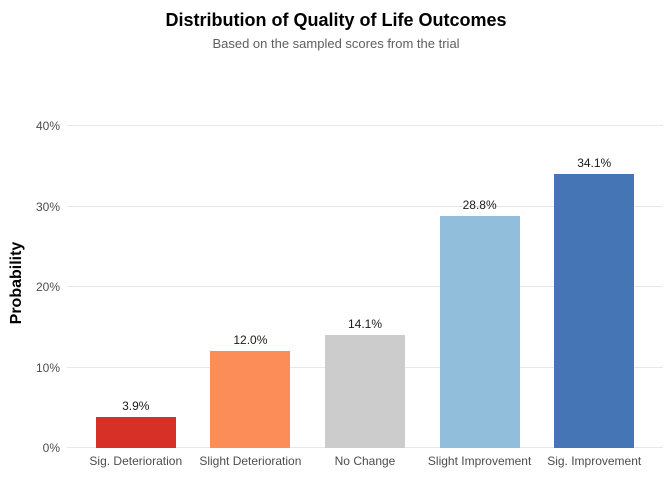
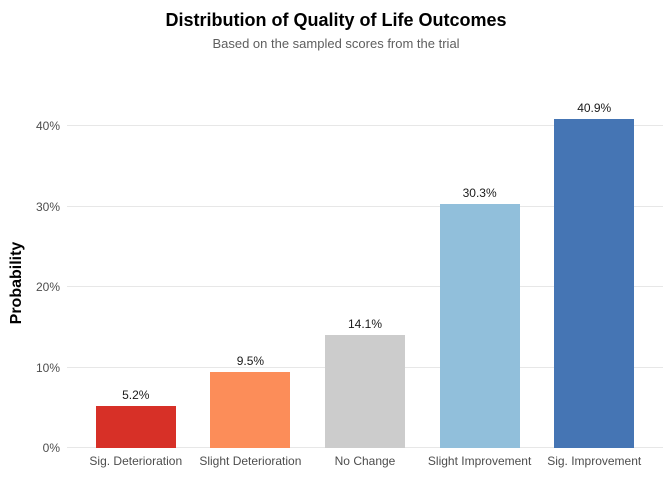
Sig. Deterioration: 3.9% -> 5.2%
Slight Deterioration: 12.0% -> 9.5%
Slight Improvement: 28.8% -> 30.3%
Sig. Improvement: 34.1% -> 40.9%
